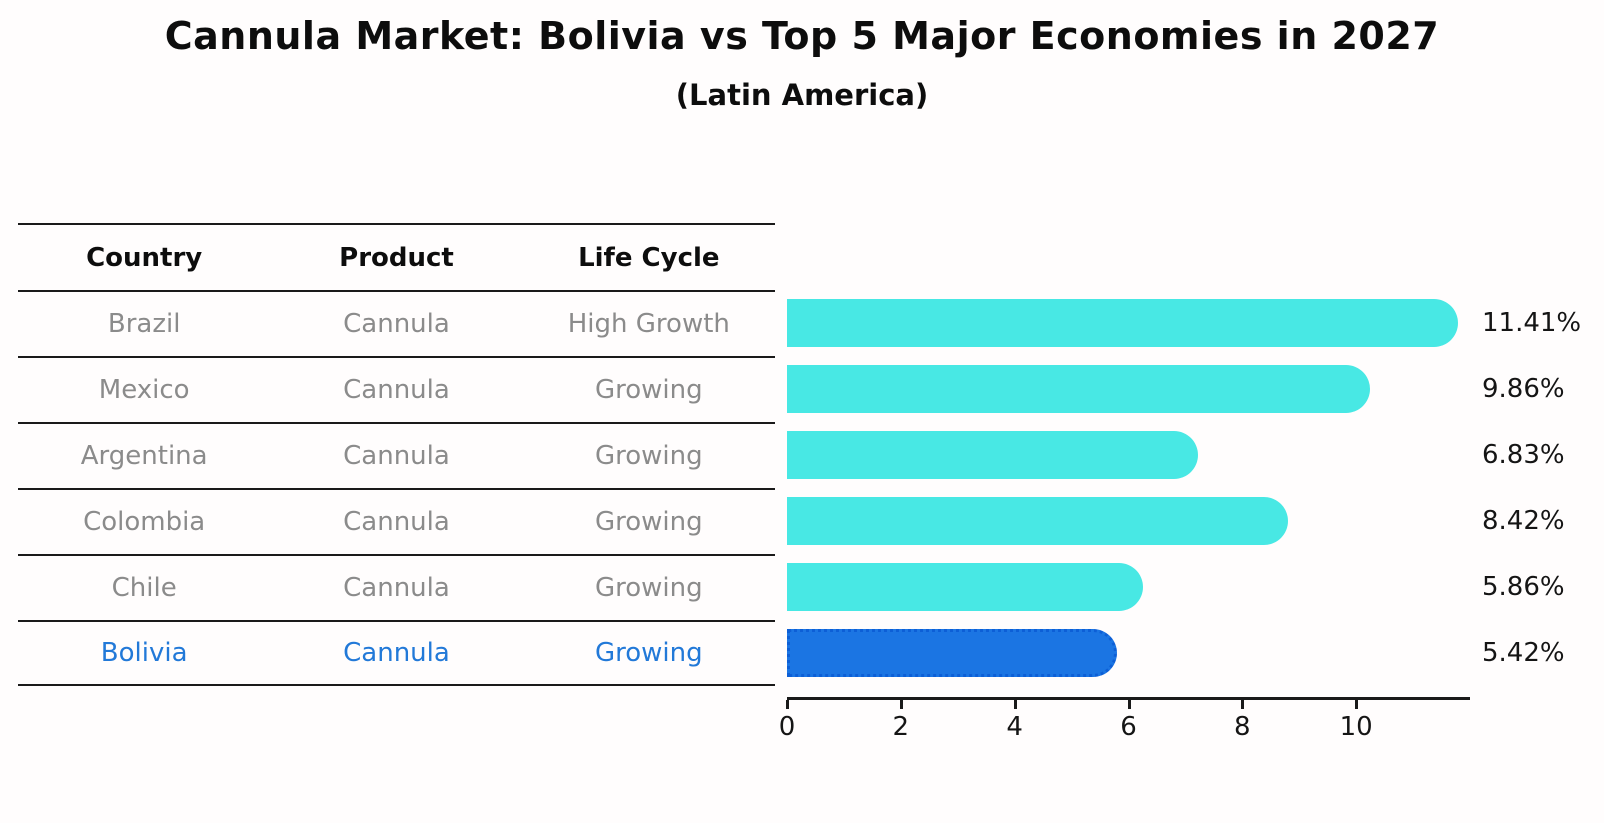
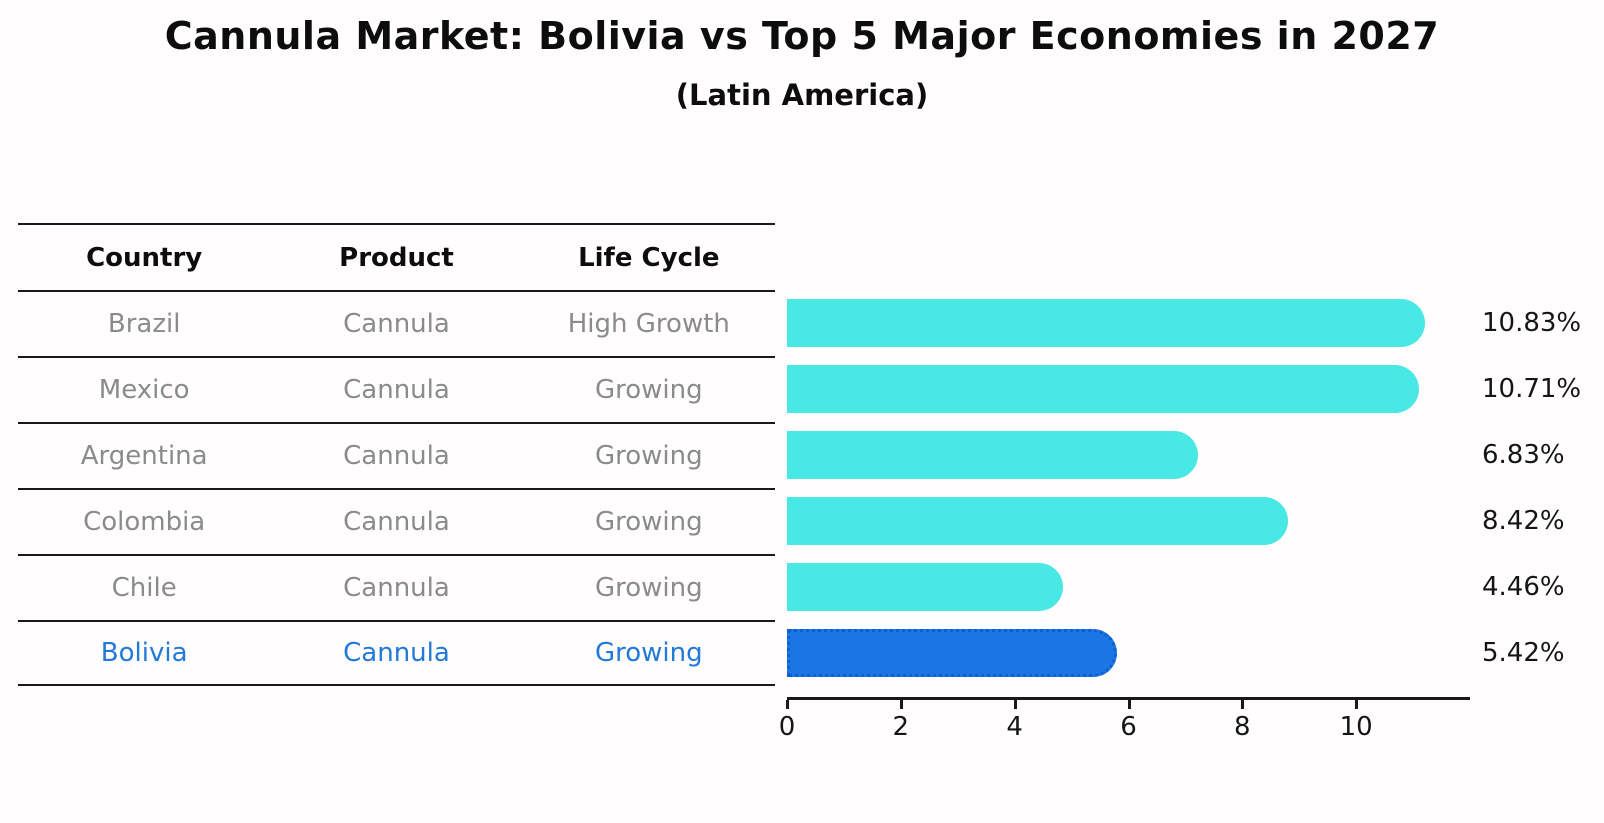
Brazil: 11.41% -> 10.83%
Mexico: 9.86% -> 10.71%
Chile: 5.86% -> 4.46%
